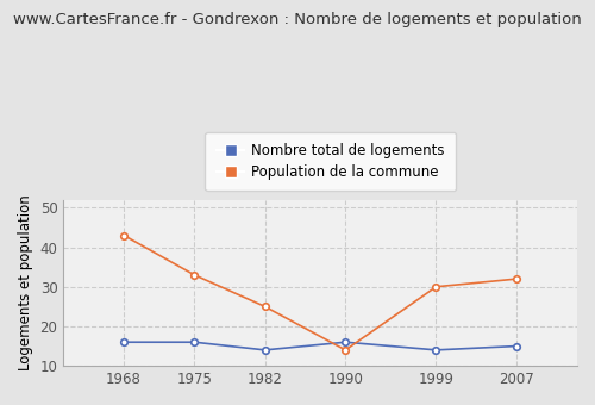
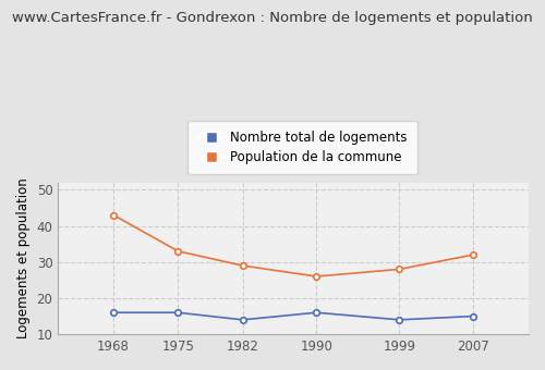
Population de la commune/1982: 25 -> 29
Population de la commune/1990: 14 -> 26
Population de la commune/1999: 30 -> 28
